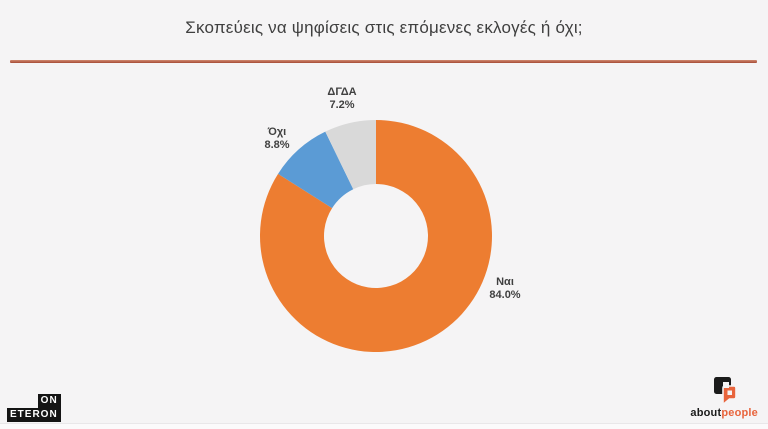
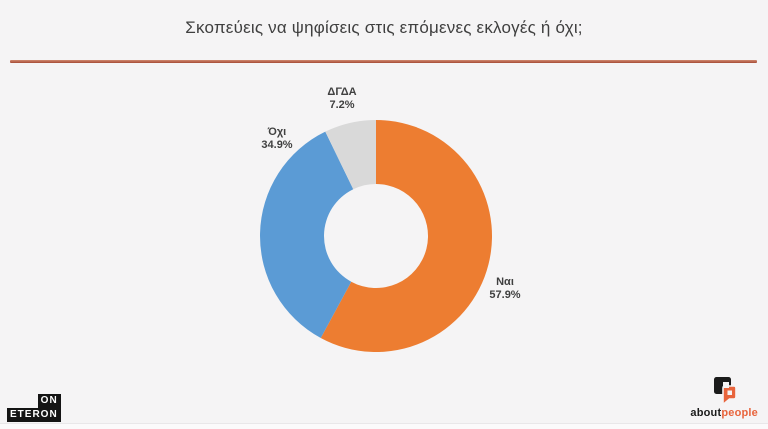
Ναι: 84.0% -> 57.9%
Όχι: 8.8% -> 34.9%
